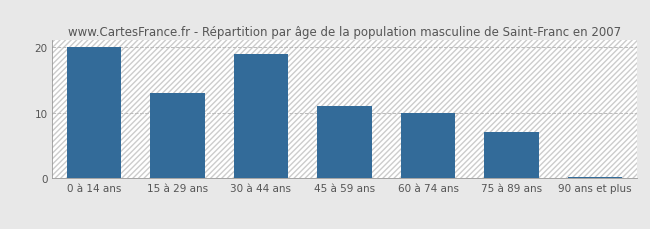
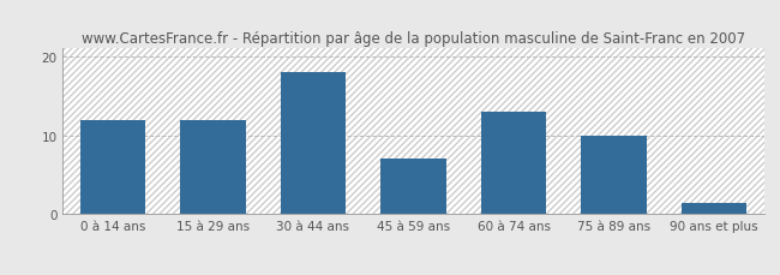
0 à 14 ans: 20.0 -> 12.0
15 à 29 ans: 13.0 -> 12.0
30 à 44 ans: 19.0 -> 18.0
45 à 59 ans: 11.0 -> 7.0
60 à 74 ans: 10.0 -> 13.0
75 à 89 ans: 7.0 -> 10.0
90 ans et plus: 0.2 -> 1.4
